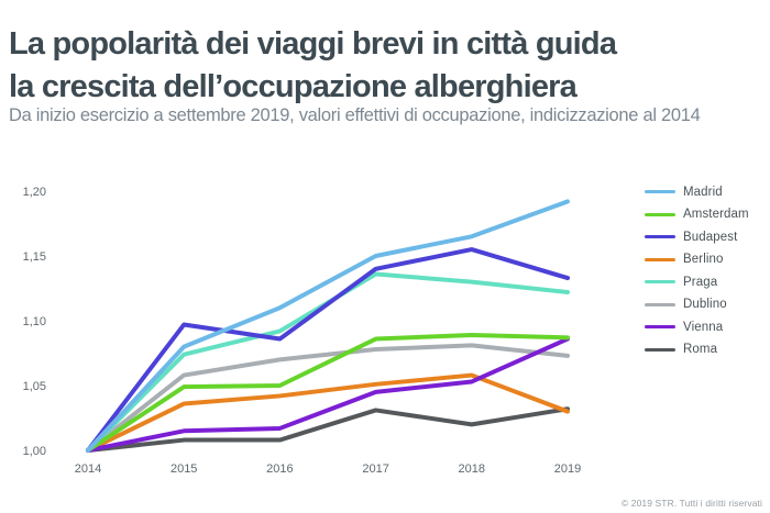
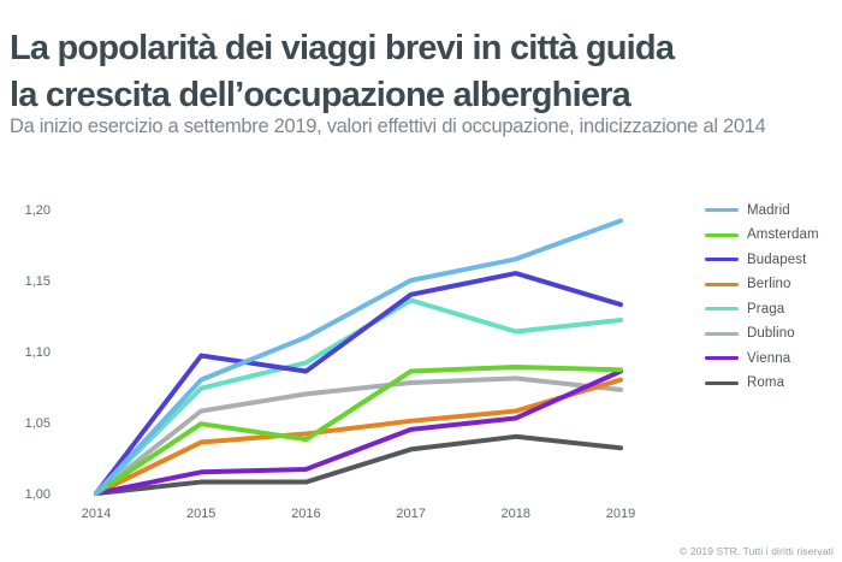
Amsterdam/2016: 1,05 -> 1,04
Praga/2018: 1,13 -> 1,11
Roma/2018: 1,02 -> 1,04
Berlino/2019: 1,03 -> 1,08
